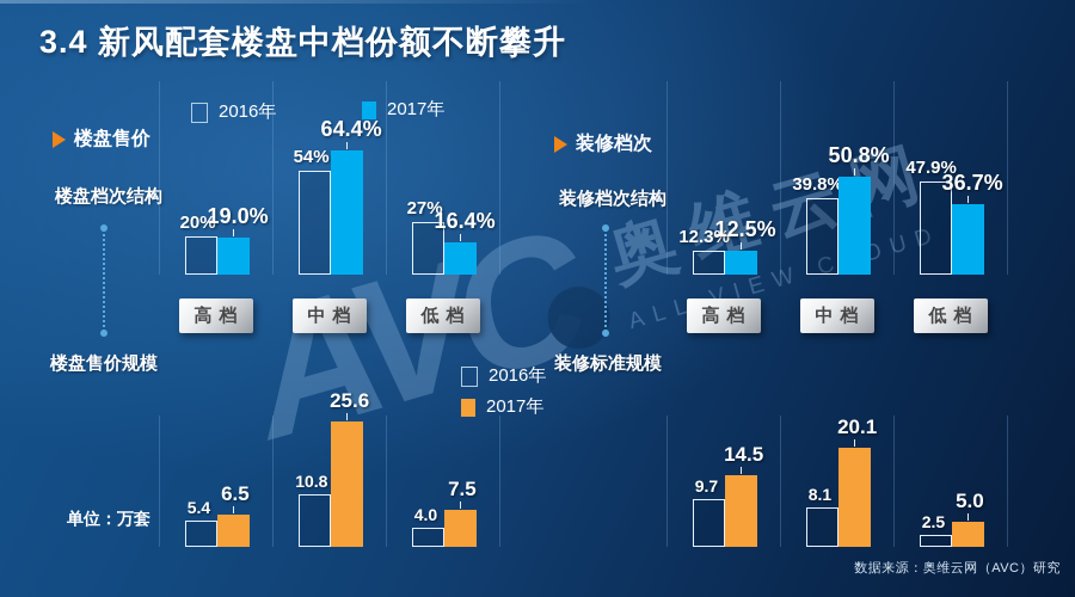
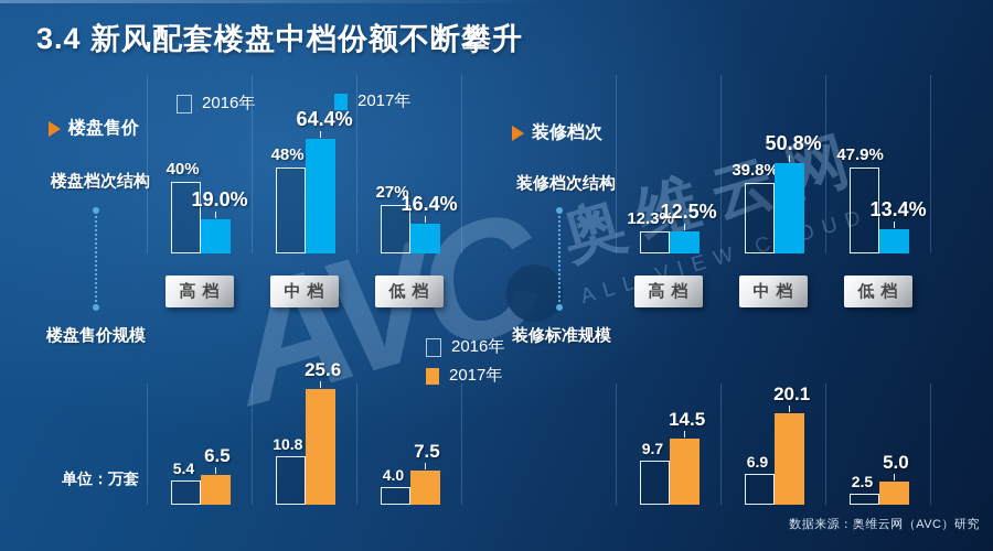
楼盘档次结构/2016年/高档: 20% -> 40%
楼盘档次结构/2016年/中档: 54% -> 48%
装修档次结构/2017年/低档: 36.7% -> 13.4%
装修标准规模/2016年/中档: 8.1 -> 6.9
